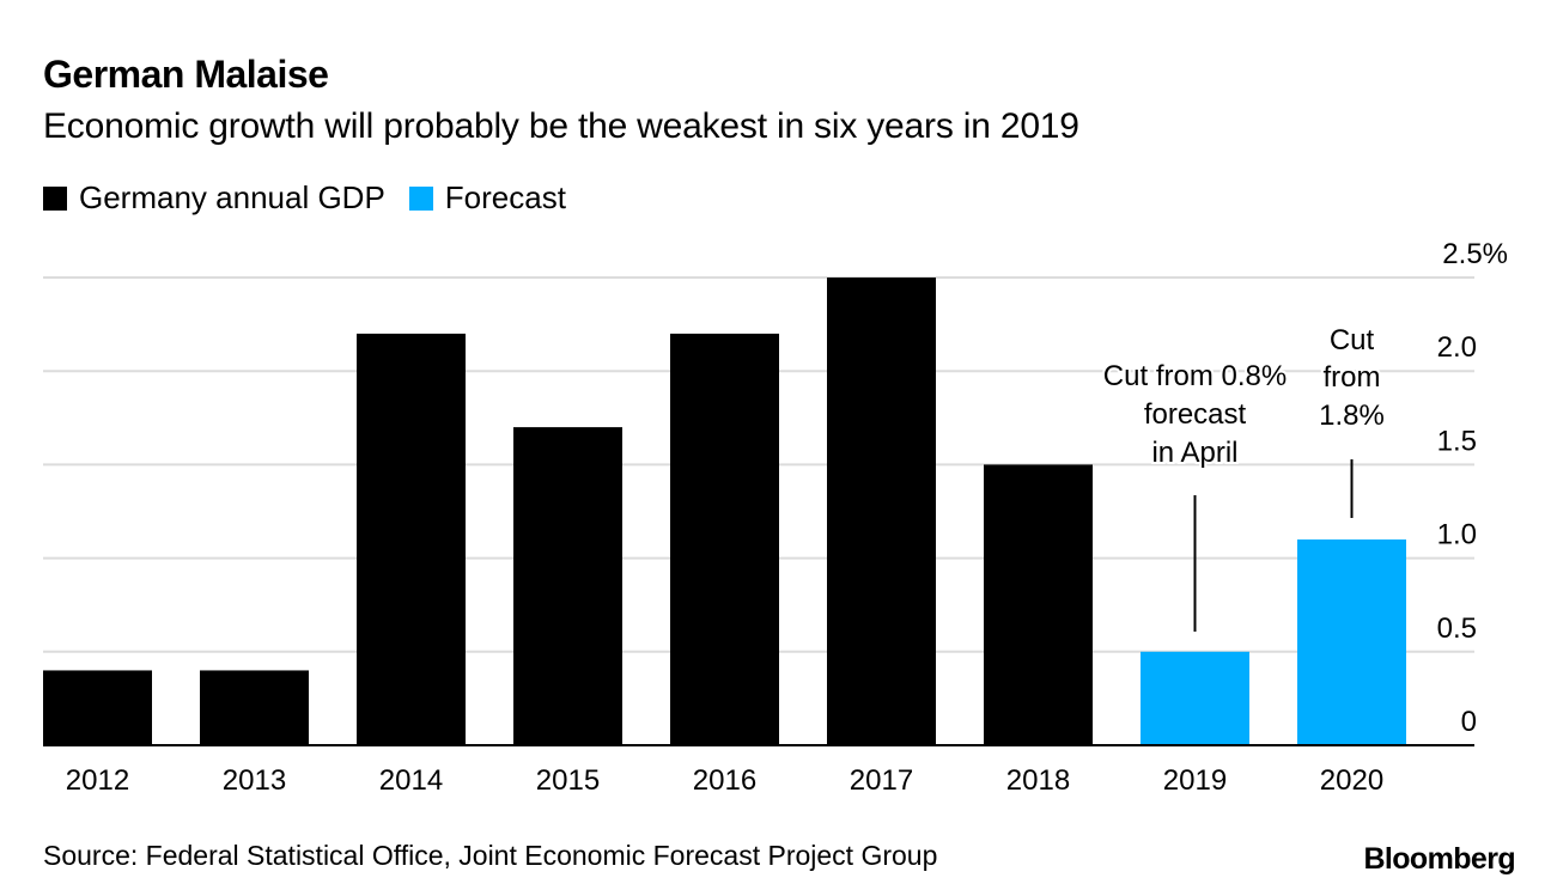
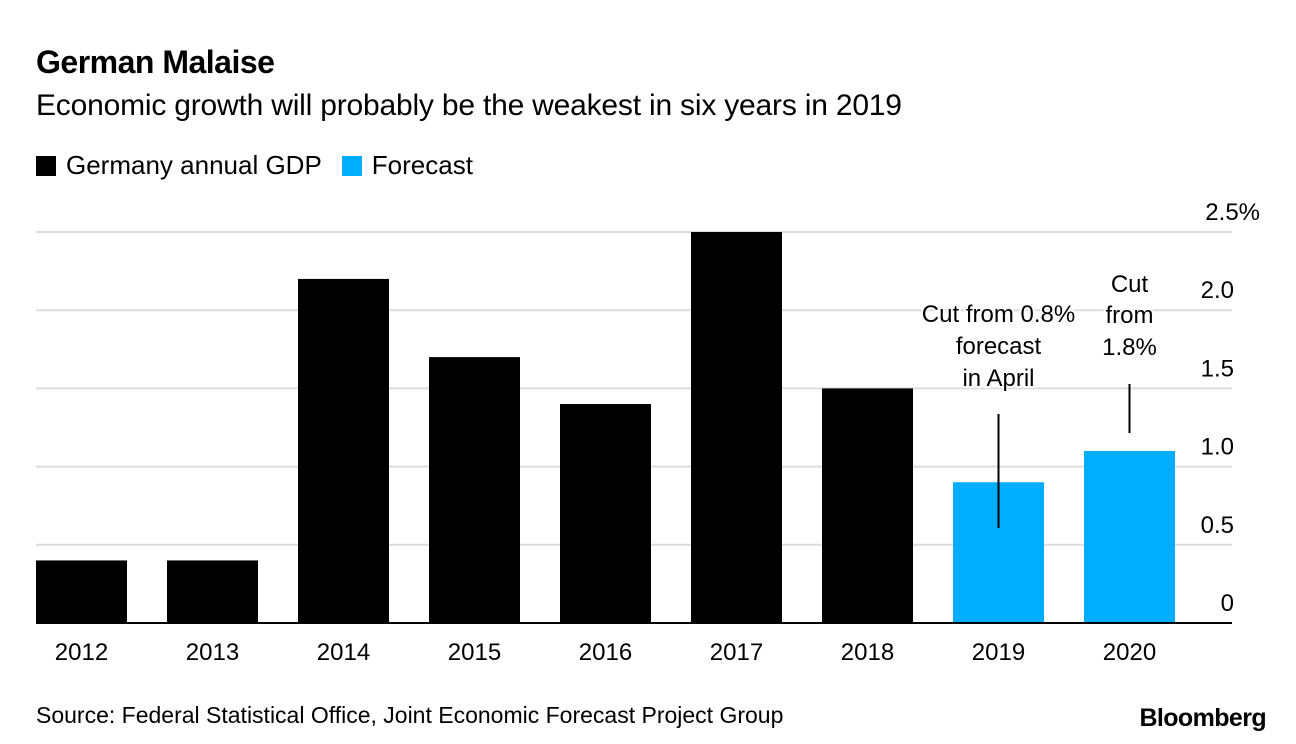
Germany annual GDP/2016: 2.2 -> 1.4
Forecast/2019: 0.5 -> 0.9
